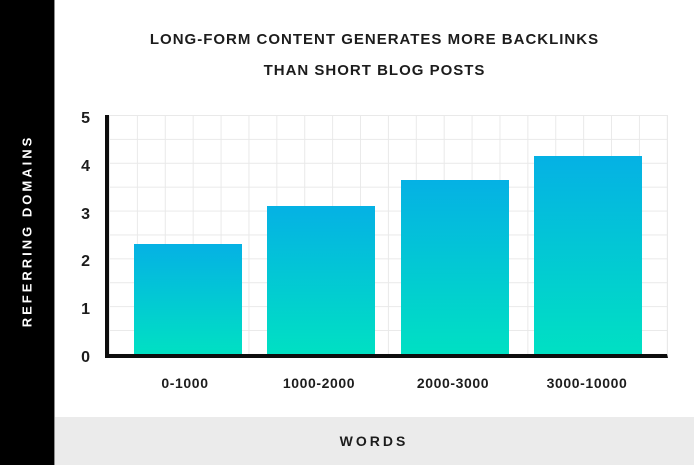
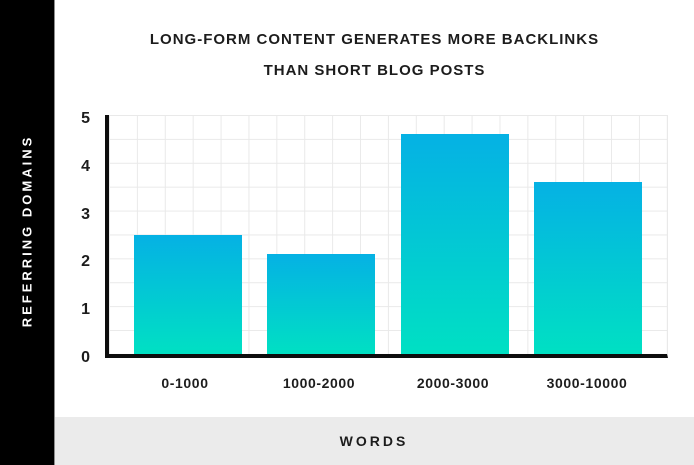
0-1000: 2.3 -> 2.5
1000-2000: 3.1 -> 2.1
2000-3000: 3.6 -> 4.6
3000-10000: 4.2 -> 3.6
